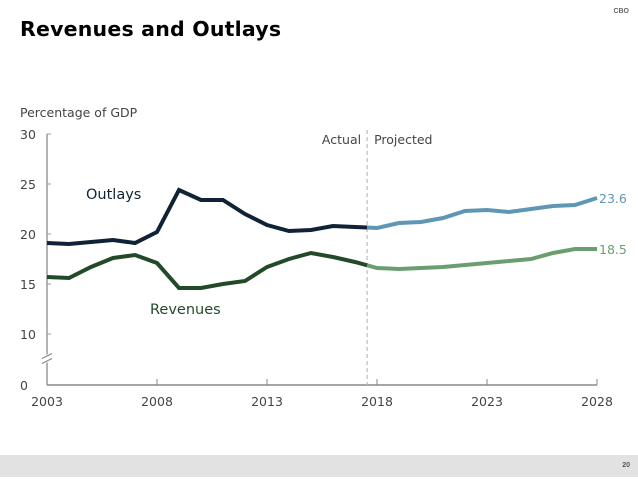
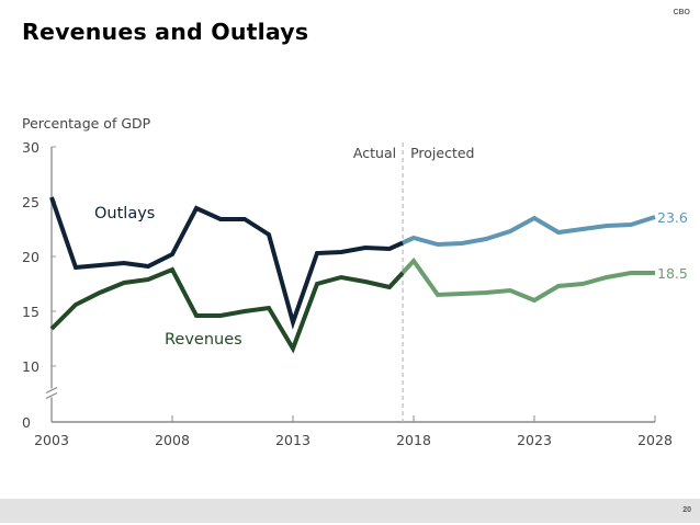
Outlays/2003: 19.1 -> 25.4
Revenues/2003: 15.7 -> 13.4
Revenues/2008: 17.1 -> 18.8
Outlays/2013: 20.9 -> 14.0
Revenues/2013: 16.7 -> 11.6
Outlays/2018: 20.6 -> 21.7
Revenues/2018: 16.6 -> 19.6
Outlays/2023: 22.4 -> 23.5
Revenues/2023: 17.1 -> 16.0
